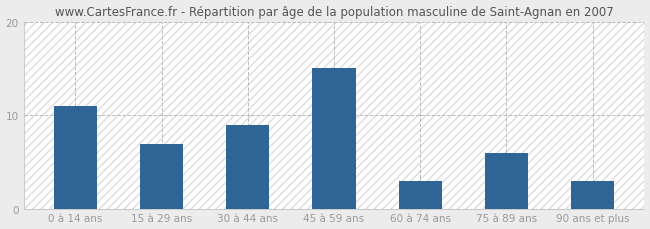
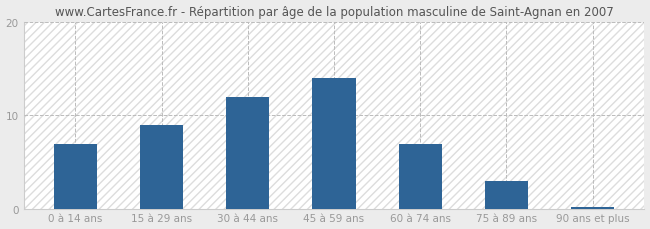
0 à 14 ans: 11.0 -> 7.0
15 à 29 ans: 7.0 -> 9.0
30 à 44 ans: 9.0 -> 12.0
45 à 59 ans: 15.0 -> 14.0
60 à 74 ans: 3.0 -> 7.0
75 à 89 ans: 6.0 -> 3.0
90 ans et plus: 3.0 -> 0.2
